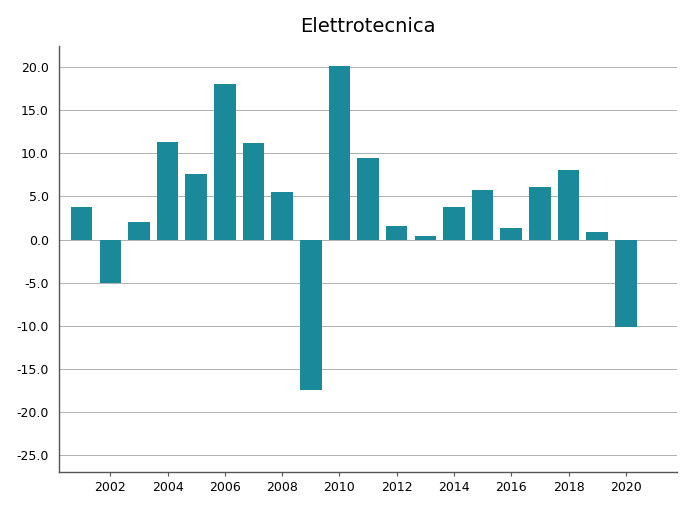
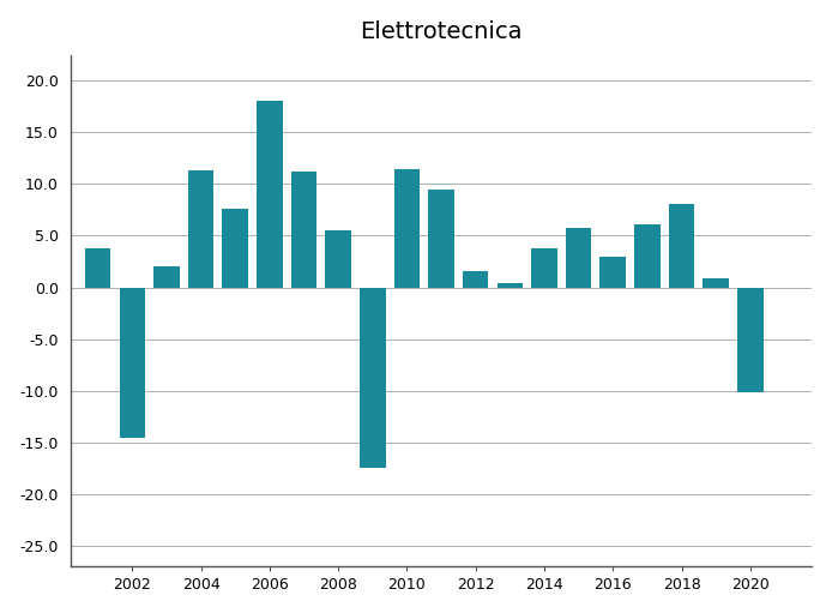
2002: -5.0 -> -14.6
2010: 20.1 -> 11.4
2016: 1.3 -> 3.0
